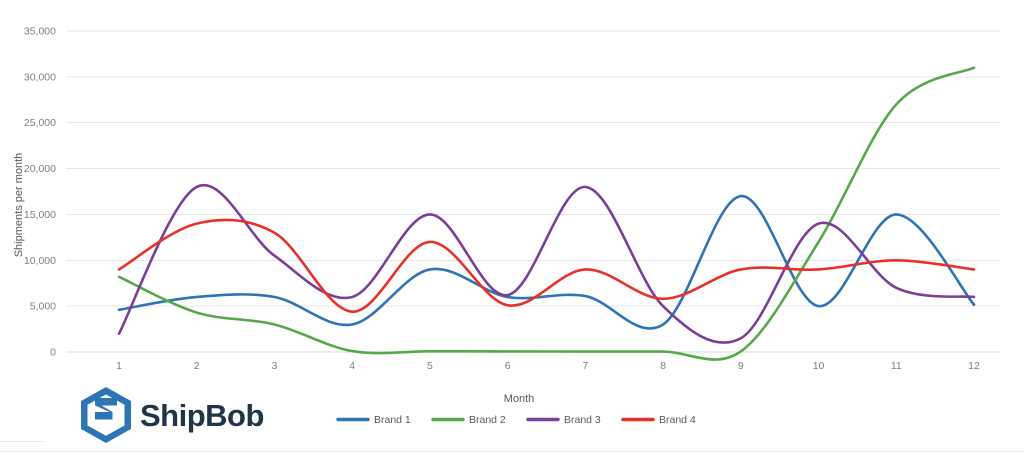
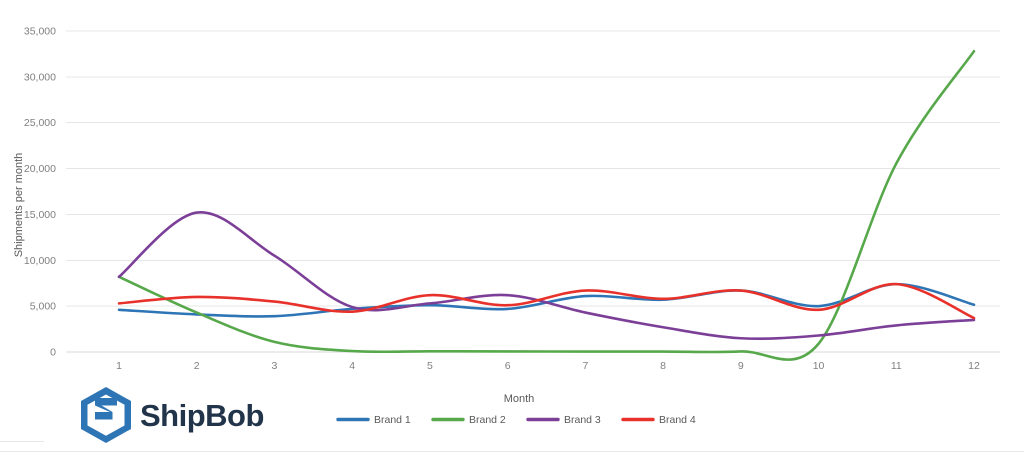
Brand 3/1: 2000 -> 8000
Brand 4/1: 9000 -> 5000
Brand 1/2: 6000 -> 4000
Brand 3/2: 18000 -> 15000
Brand 4/2: 14000 -> 6000
Brand 1/3: 6000 -> 4000
Brand 2/3: 3000 -> 1000
Brand 4/3: 13000 -> 6000
Brand 1/4: 3000 -> 5000
Brand 3/4: 6000 -> 5000
Brand 1/5: 9000 -> 5000
Brand 3/5: 15000 -> 5000
Brand 4/5: 12000 -> 6000
Brand 1/6: 6000 -> 5000
Brand 3/7: 18000 -> 4000
Brand 4/7: 9000 -> 7000
Brand 1/8: 3000 -> 6000
Brand 3/8: 5000 -> 3000
Brand 1/9: 17000 -> 7000
Brand 4/9: 9000 -> 7000
Brand 2/10: 12000 -> 1000
Brand 3/10: 14000 -> 2000
Brand 4/10: 9000 -> 5000
Brand 1/11: 15000 -> 7000
Brand 2/11: 27000 -> 21000
Brand 3/11: 7000 -> 3000
Brand 4/11: 10000 -> 7000
Brand 2/12: 31000 -> 33000
Brand 3/12: 6000 -> 4000
Brand 4/12: 9000 -> 4000
